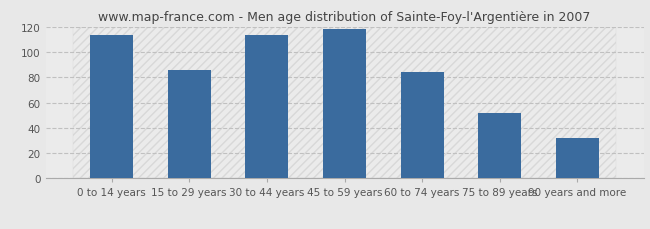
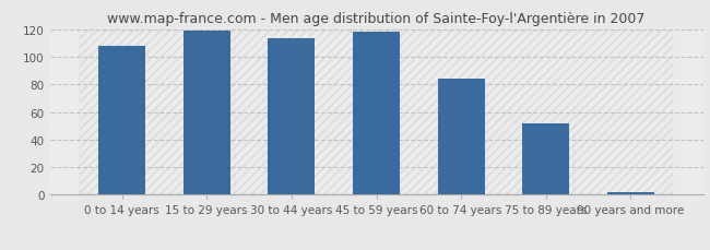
0 to 14 years: 113 -> 108
15 to 29 years: 86 -> 119
90 years and more: 32 -> 2
